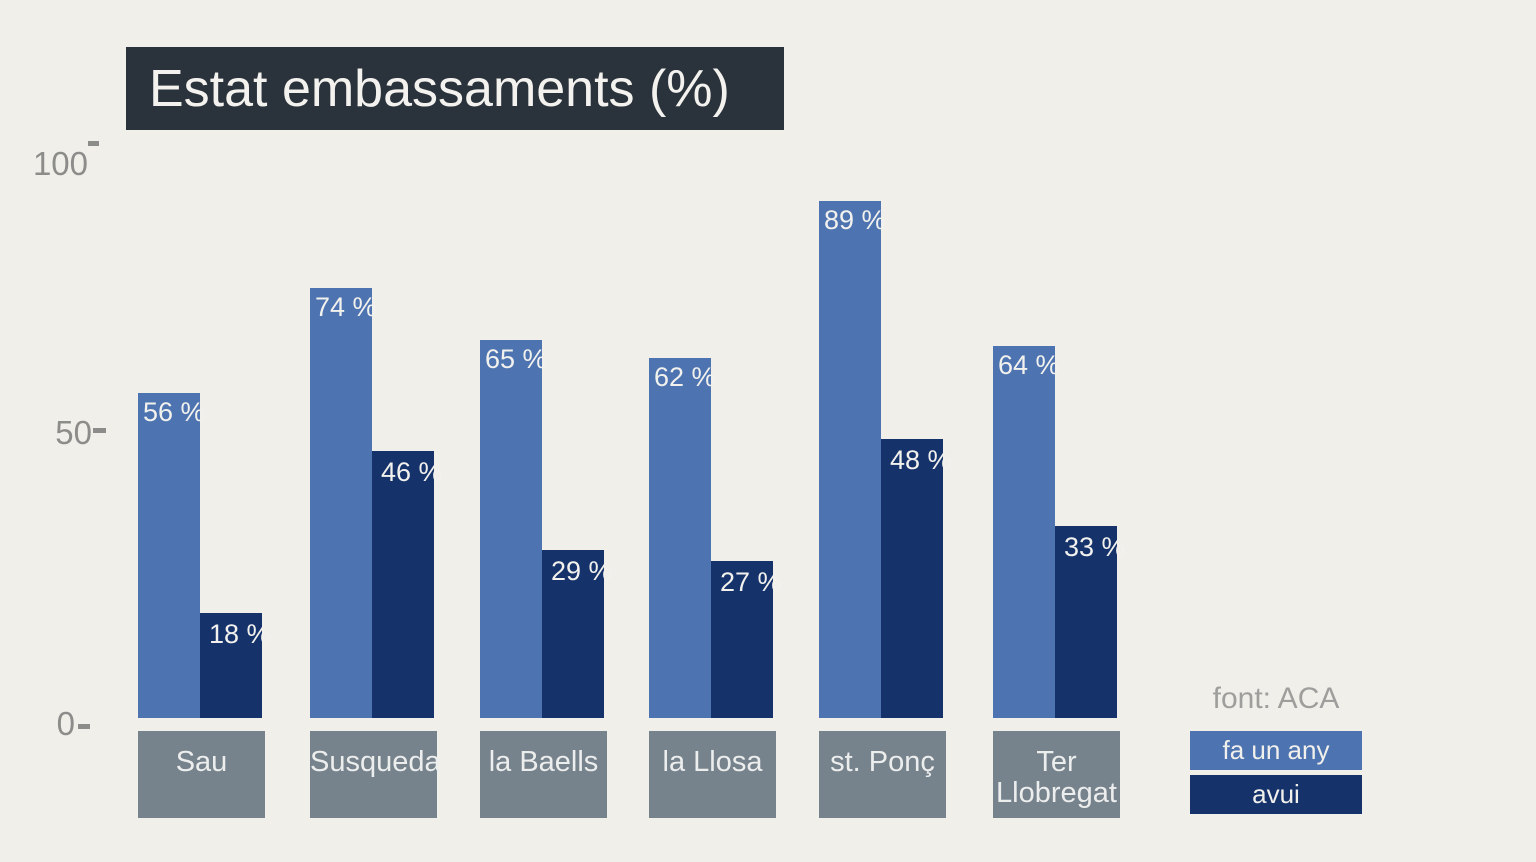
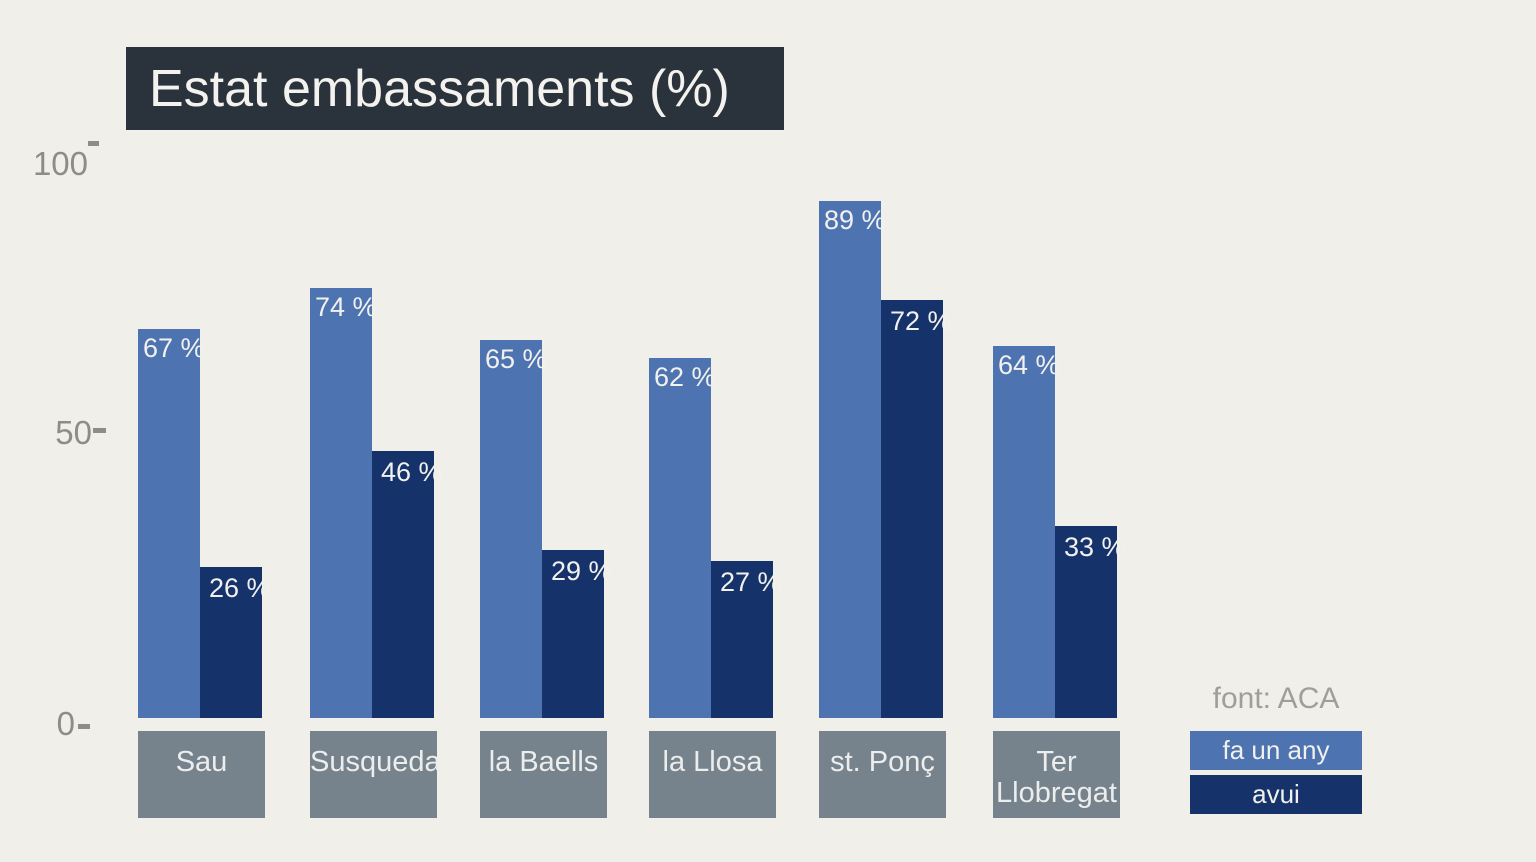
fa un any/Sau: 56 -> 67
avui/Sau: 18 -> 26
avui/st. Ponç: 48 -> 72
